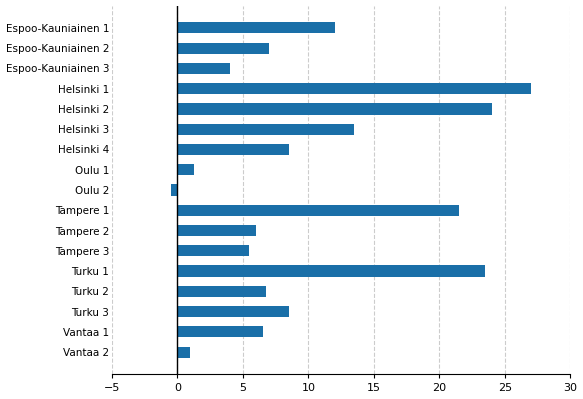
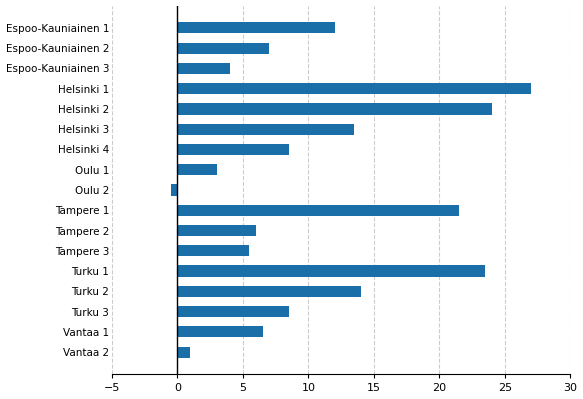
Oulu 1: 1.3 -> 3.0
Turku 2: 6.8 -> 14.0
